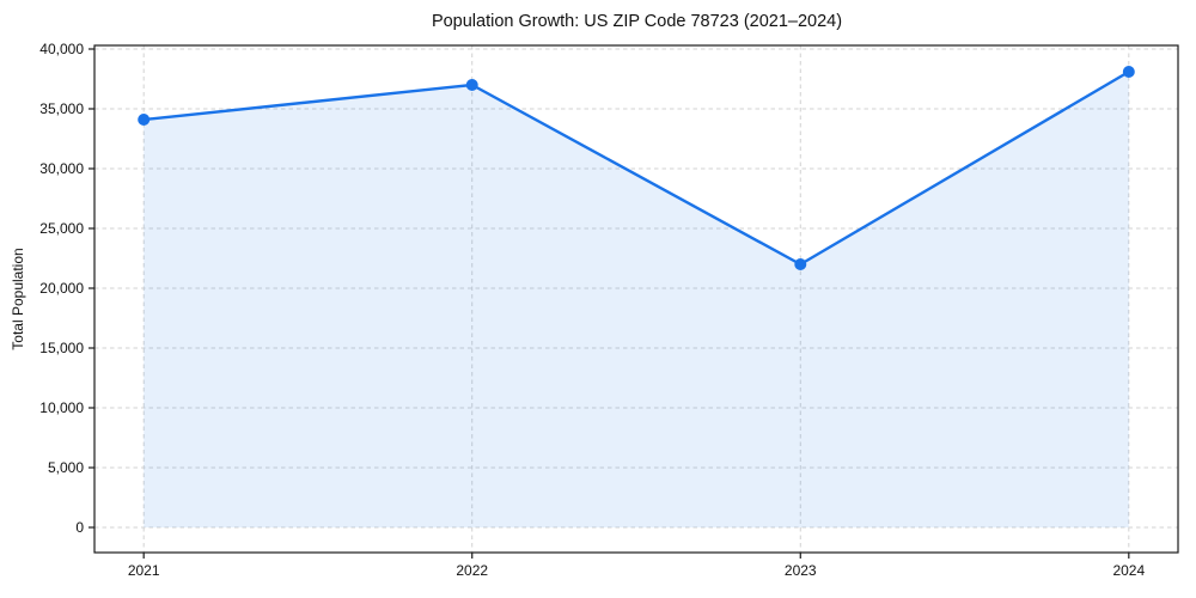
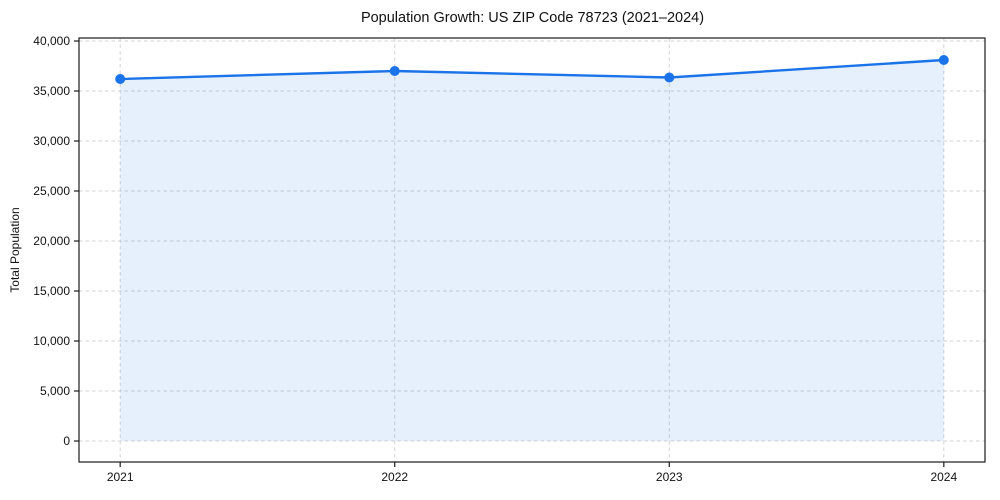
2021: 34100 -> 36200
2023: 22000 -> 36400
